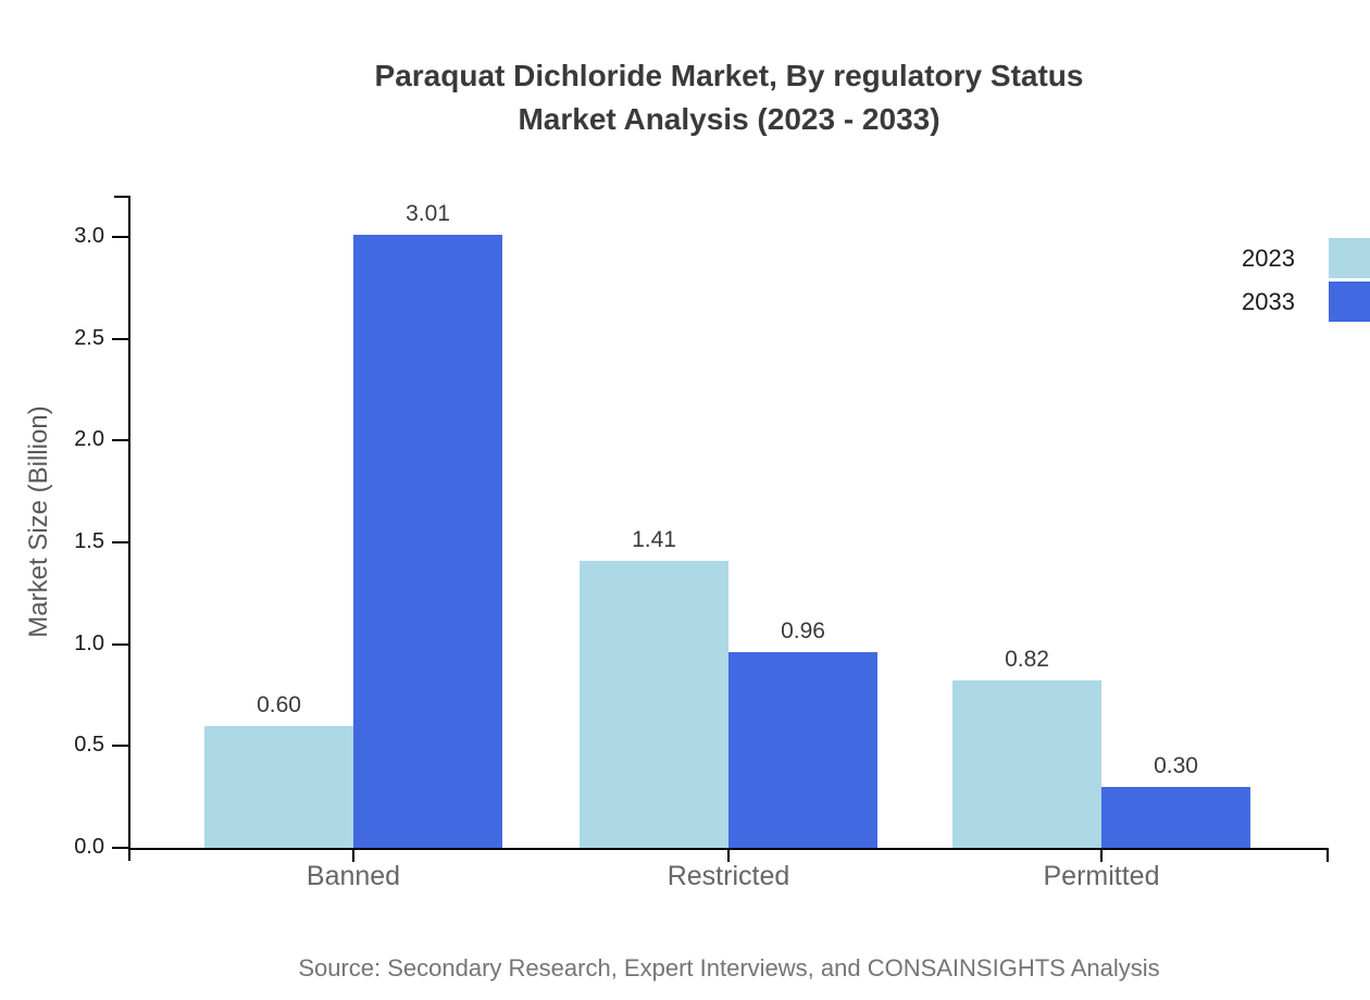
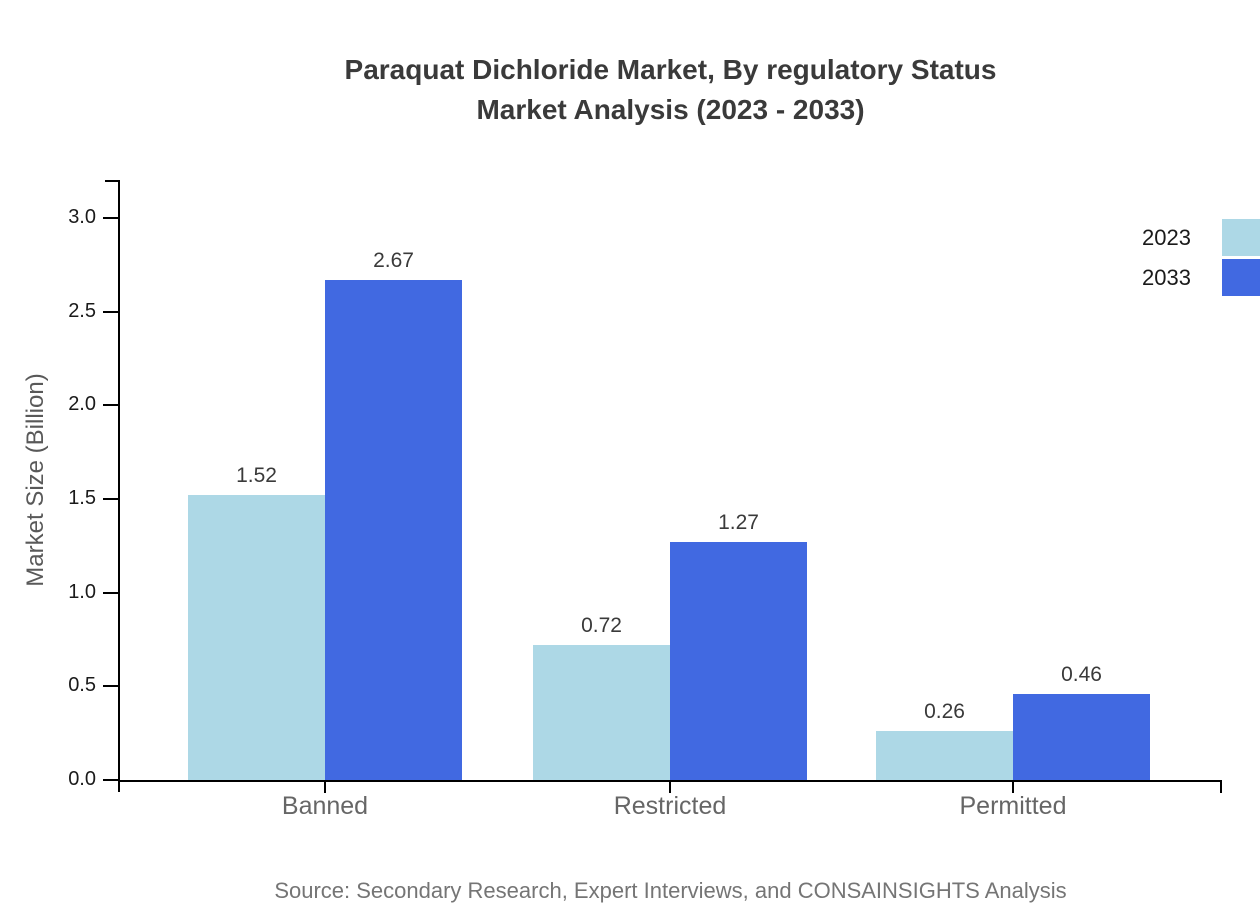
2023/Banned: 0.60 -> 1.52
2033/Banned: 3.01 -> 2.67
2023/Restricted: 1.41 -> 0.72
2033/Restricted: 0.96 -> 1.27
2023/Permitted: 0.82 -> 0.26
2033/Permitted: 0.30 -> 0.46
